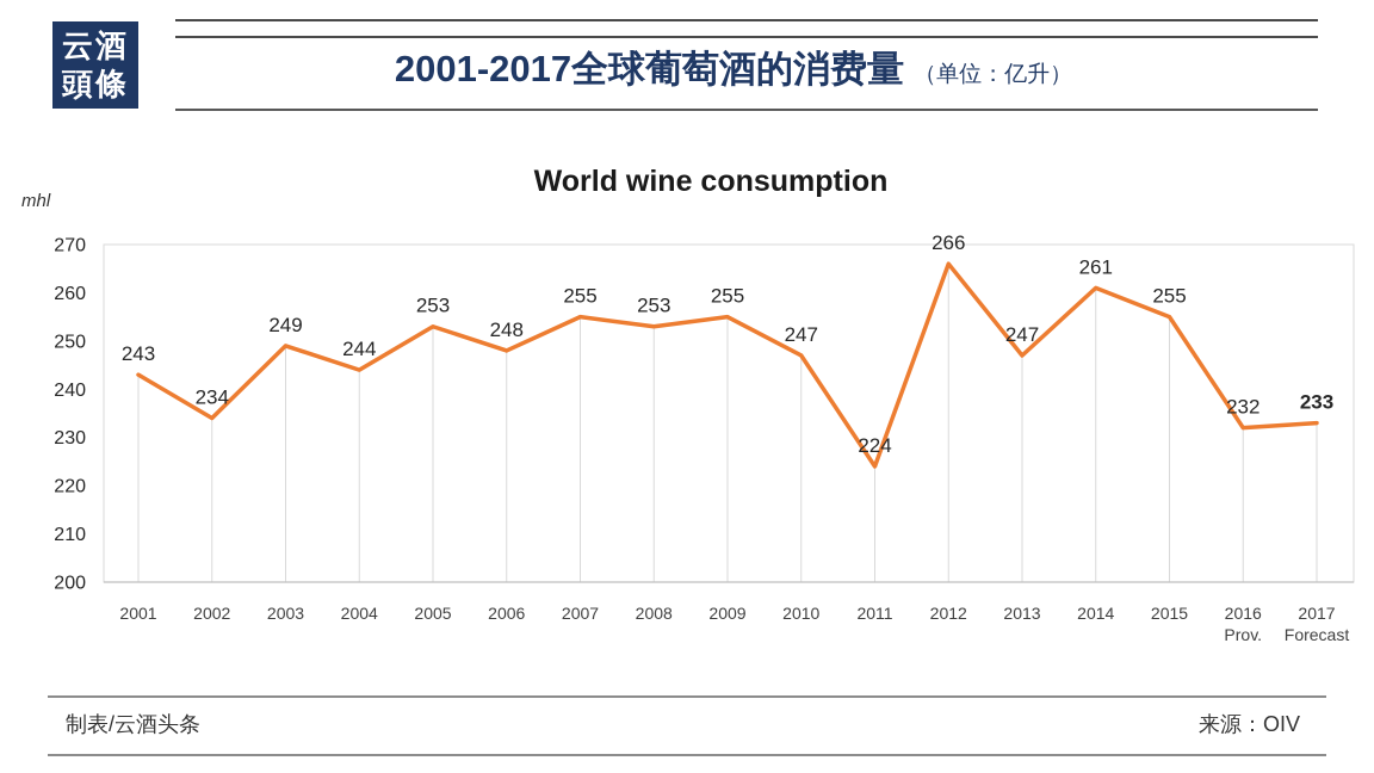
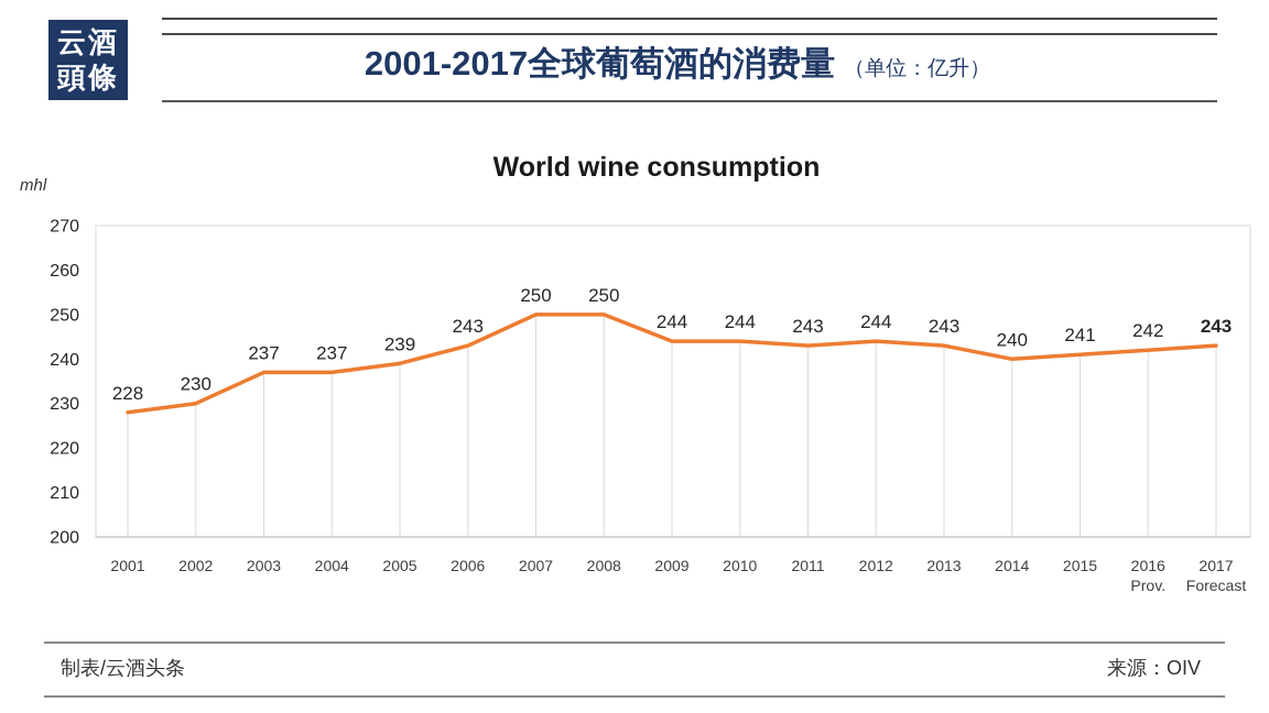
2001: 243 -> 228
2002: 234 -> 230
2003: 249 -> 237
2004: 244 -> 237
2005: 253 -> 239
2006: 248 -> 243
2007: 255 -> 250
2008: 253 -> 250
2009: 255 -> 244
2010: 247 -> 244
2011: 224 -> 243
2012: 266 -> 244
2013: 247 -> 243
2014: 261 -> 240
2015: 255 -> 241
2016 Prov.: 232 -> 242
2017 Forecast: 233 -> 243
